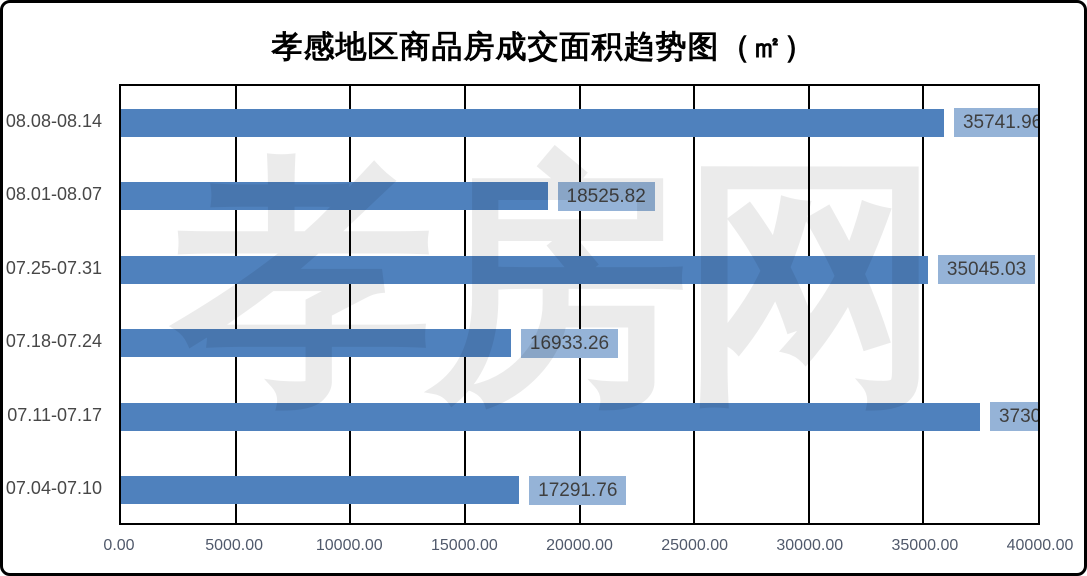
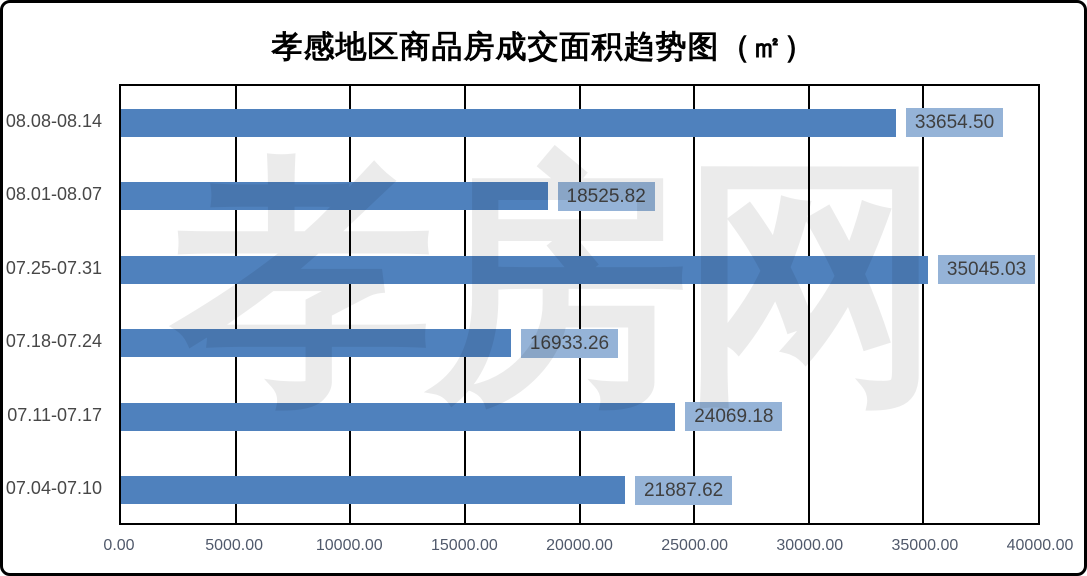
08.08-08.14: 35741.96 -> 33654.50
07.11-07.17: 37307.27 -> 24069.18
07.04-07.10: 17291.76 -> 21887.62
